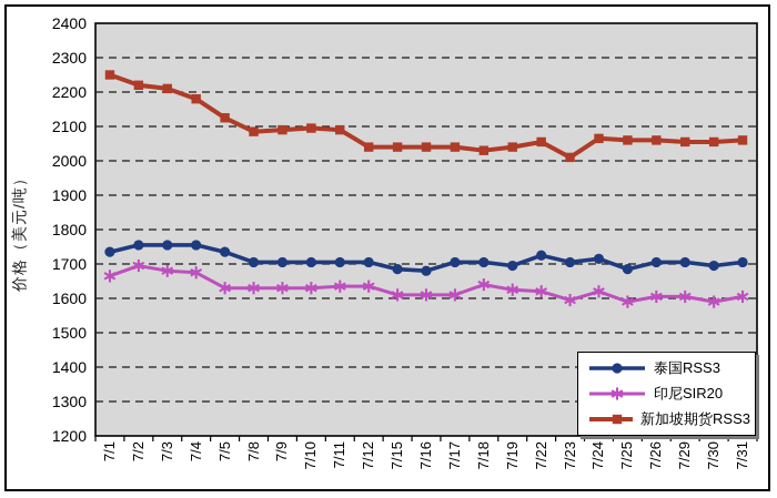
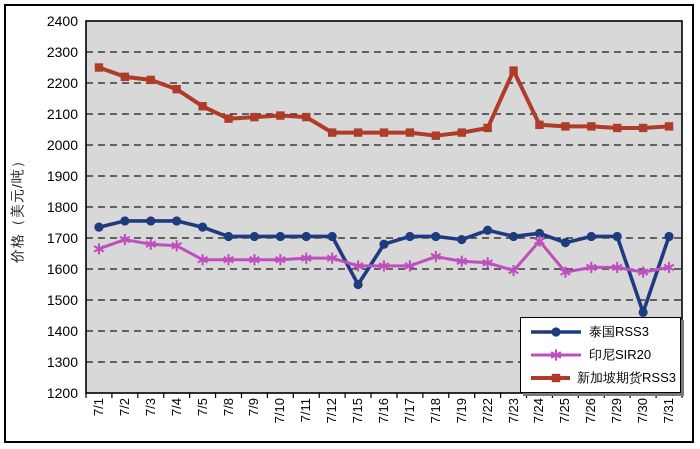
泰国RSS3/7/15: 1680 -> 1550
新加坡期货RSS3/7/23: 2010 -> 2240
印尼SIR20/7/24: 1620 -> 1690
泰国RSS3/7/30: 1700 -> 1460
